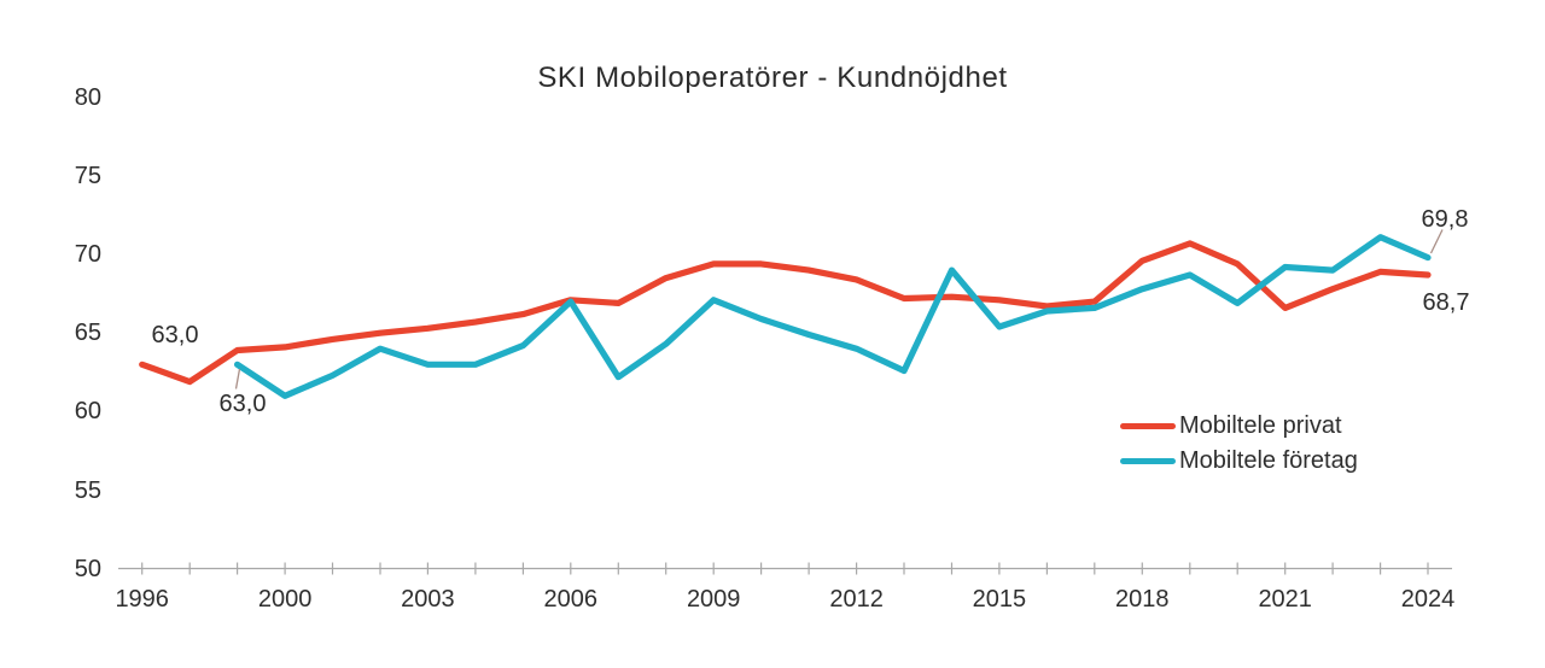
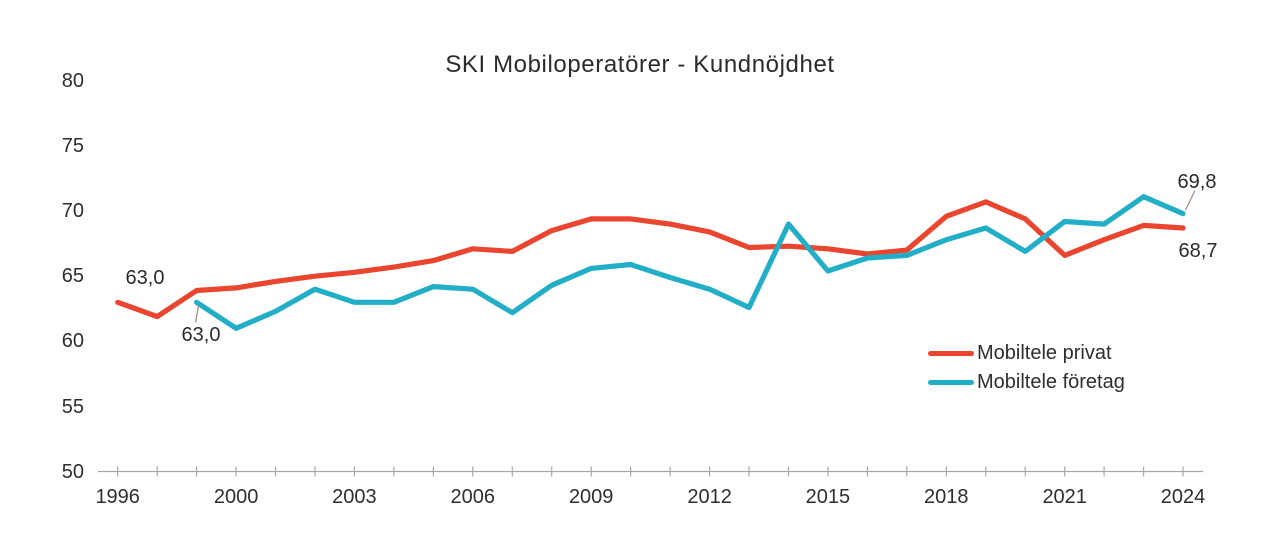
Mobiltele företag/2006: 67.0 -> 64.0
Mobiltele företag/2009: 67.1 -> 65.6
